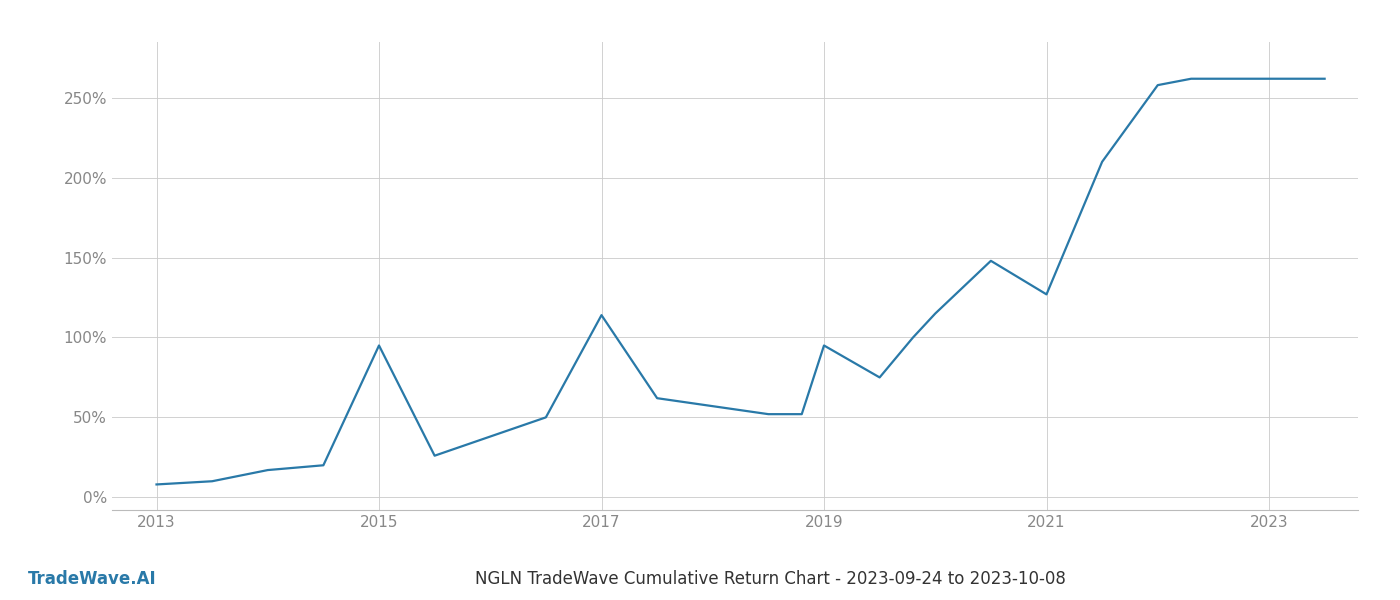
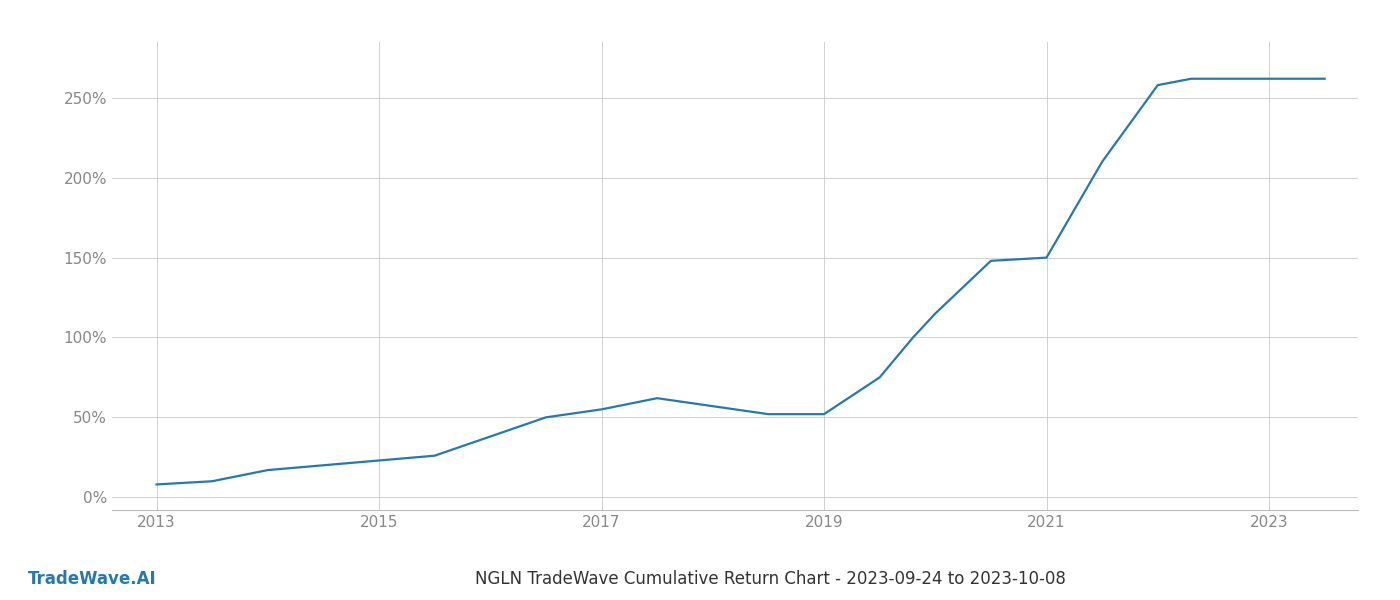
2015: 95% -> 23%
2017: 114% -> 55%
2019: 95% -> 52%
2021: 127% -> 150%
